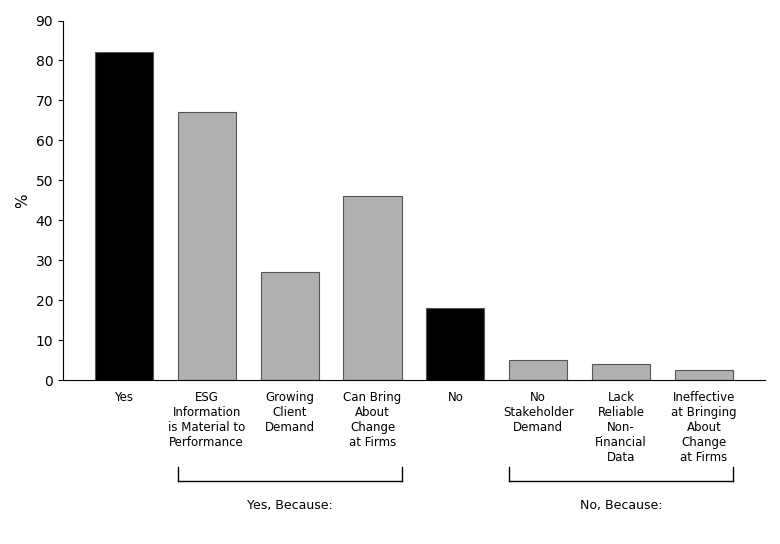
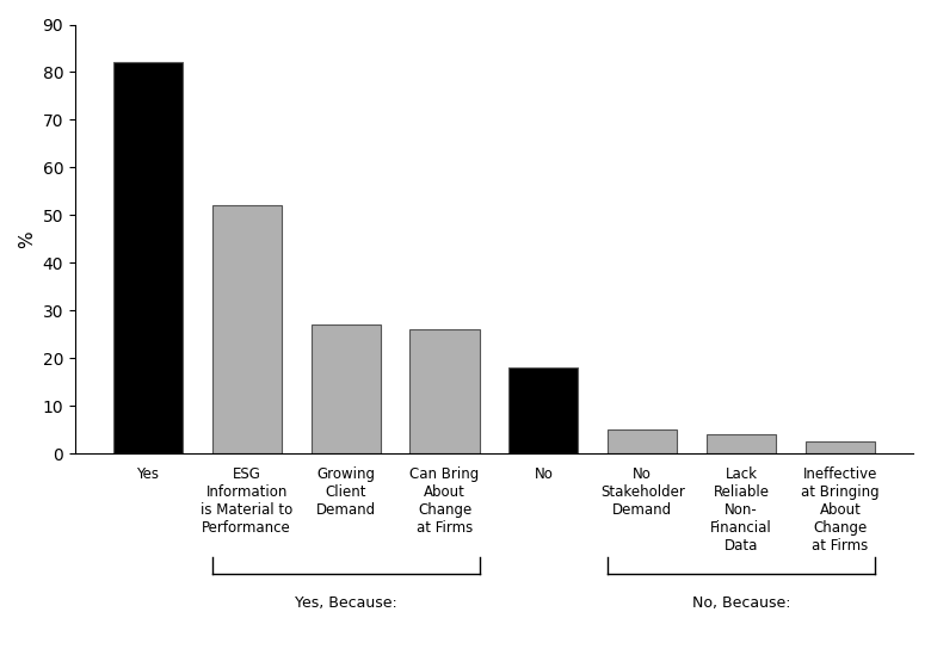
ESG Information is Material to Performance: 67.0 -> 52.0
Can Bring About Change at Firms: 46.0 -> 26.0
